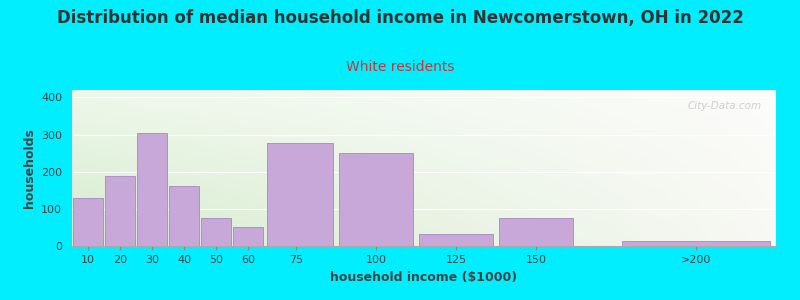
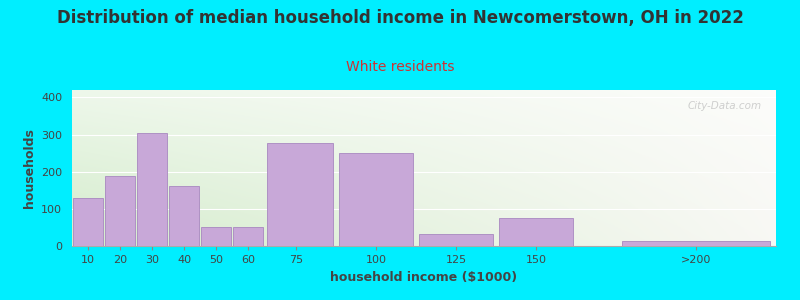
50: 75 -> 50
